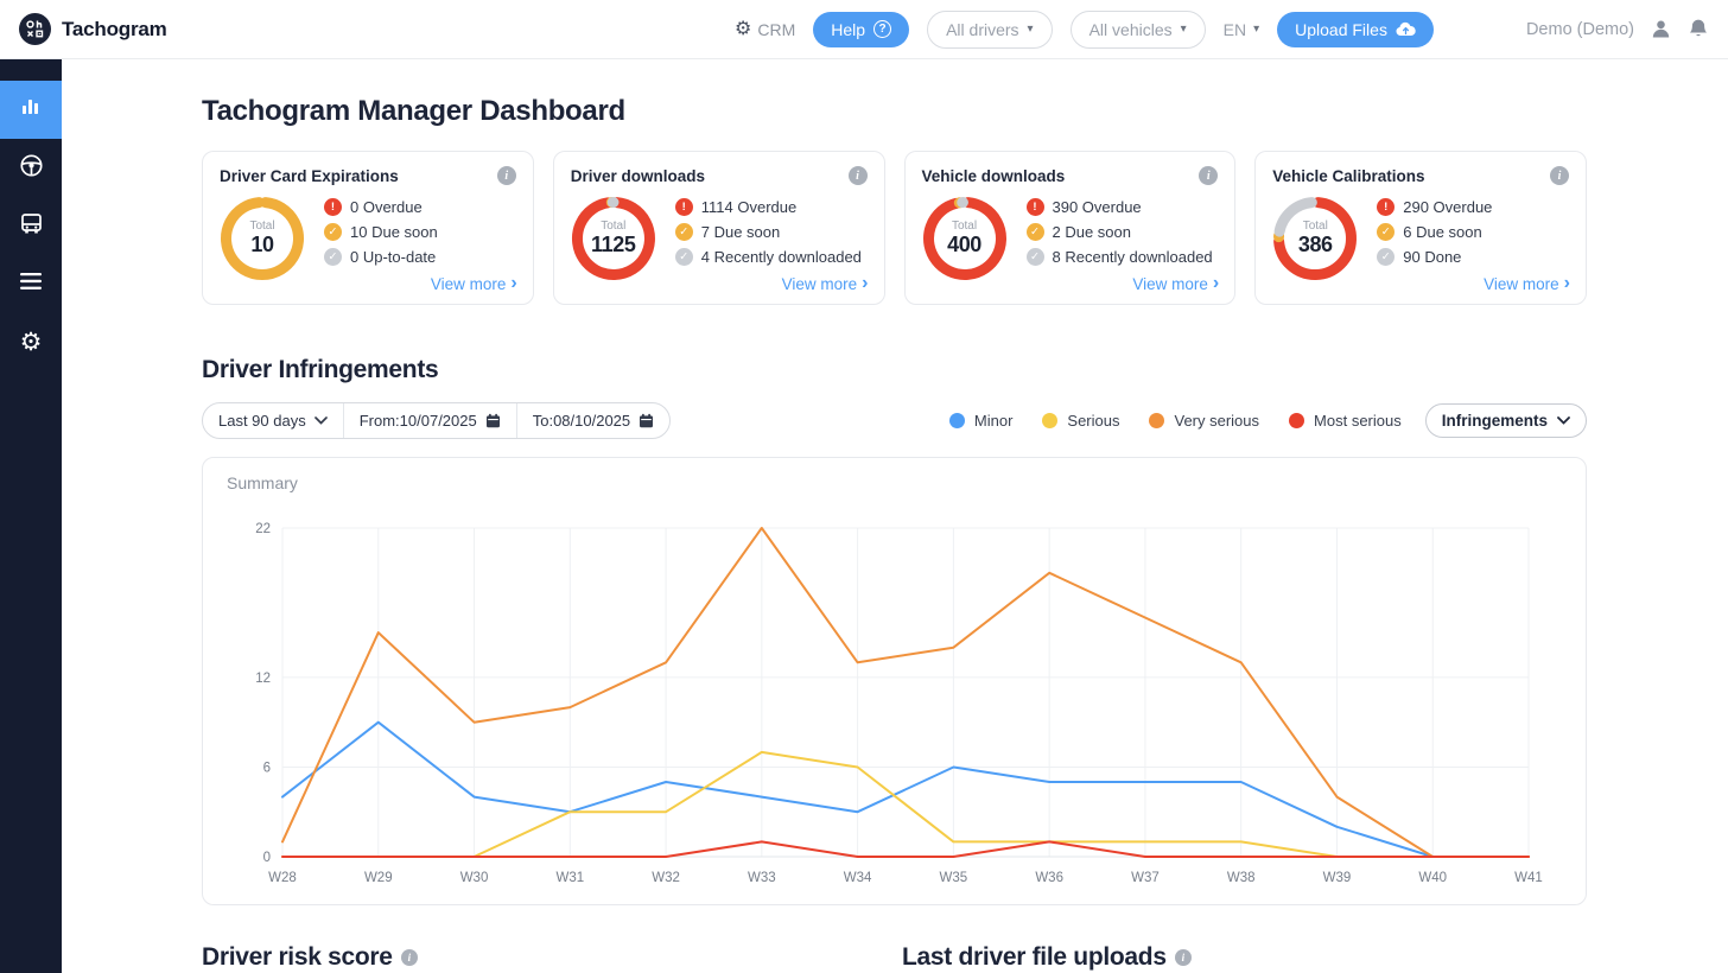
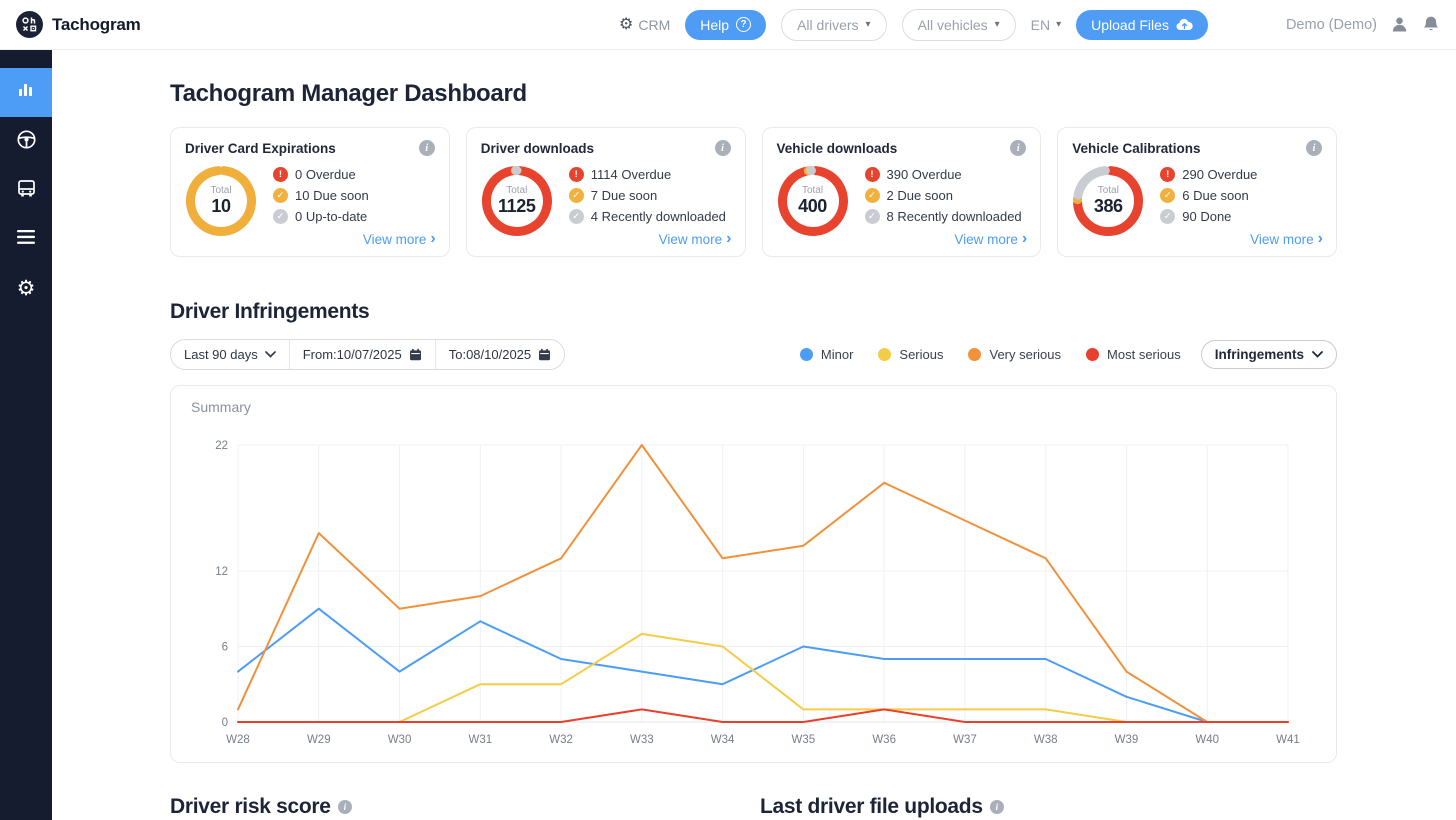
Minor/W31: 3 -> 8
